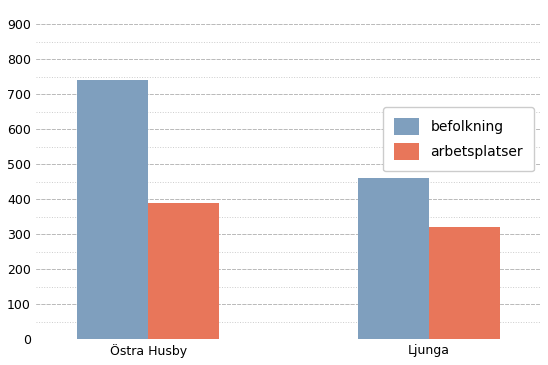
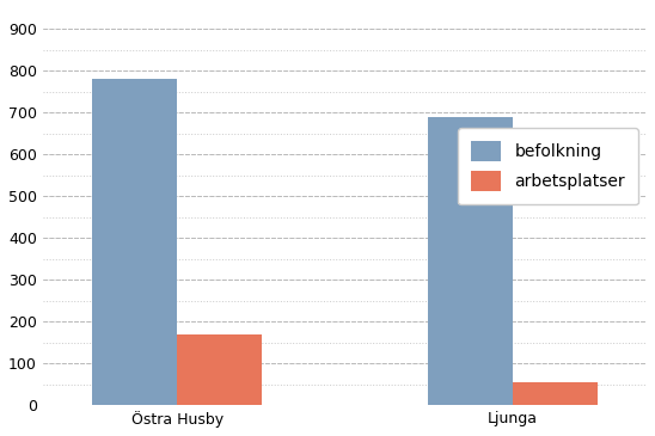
befolkning/Östra Husby: 740 -> 780
arbetsplatser/Östra Husby: 390 -> 170
befolkning/Ljunga: 460 -> 690
arbetsplatser/Ljunga: 320 -> 55
